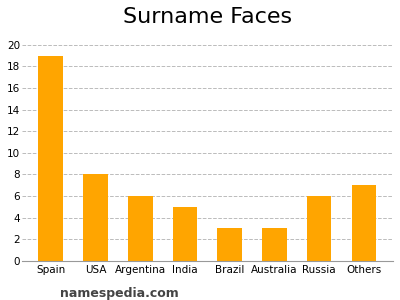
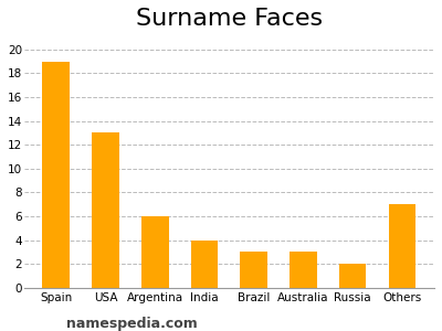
USA: 8 -> 13
India: 5 -> 4
Russia: 6 -> 2
